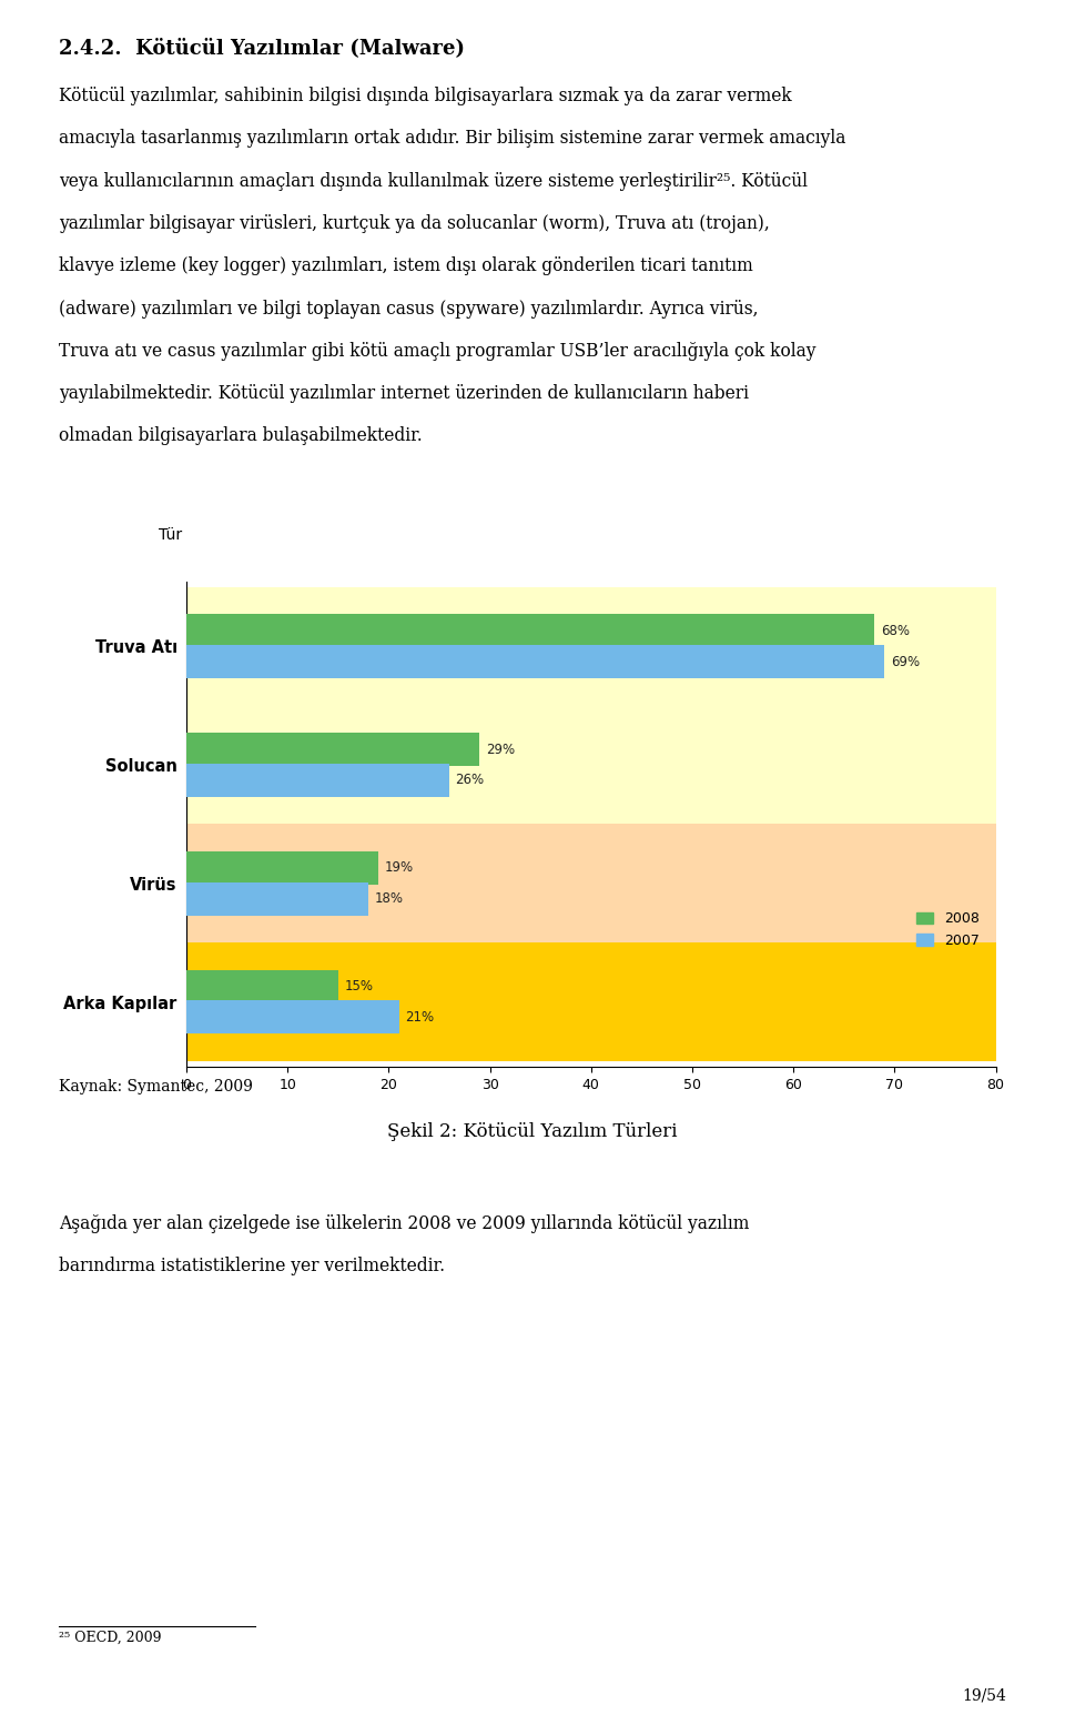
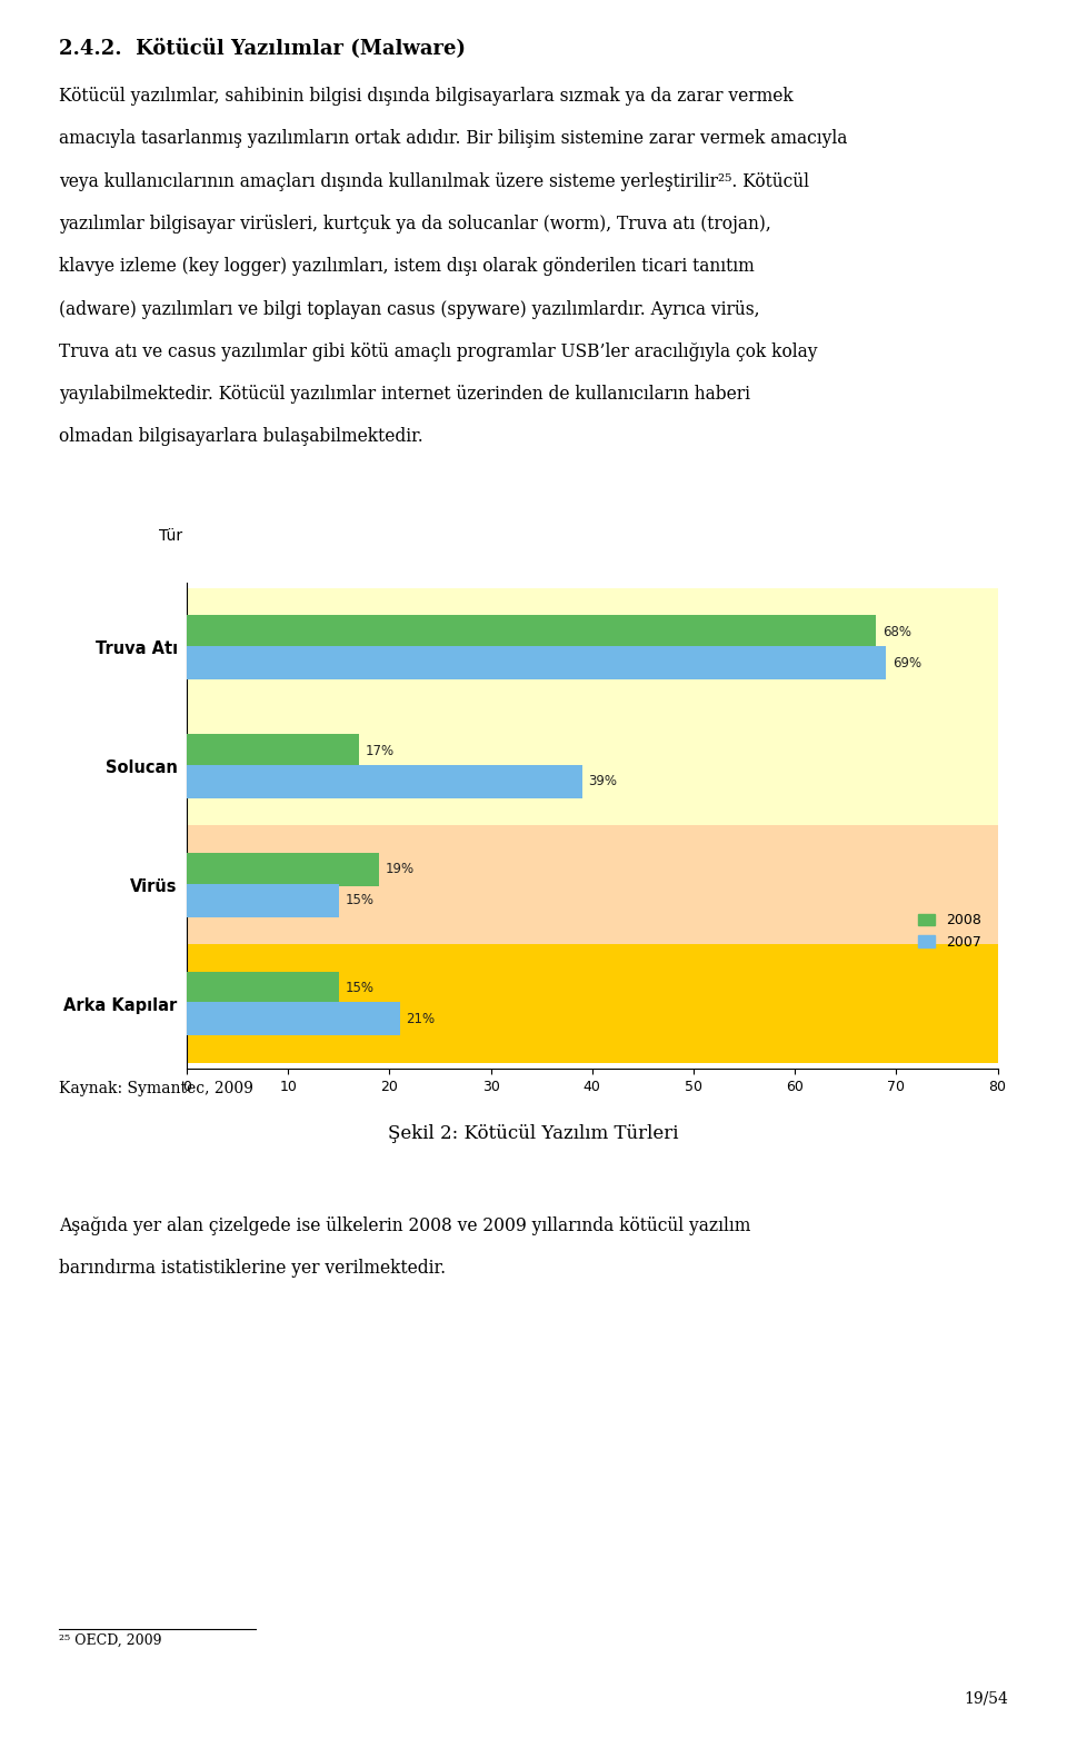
2008/Solucan: 29% -> 17%
2007/Solucan: 26% -> 39%
2007/Virüs: 18% -> 15%
